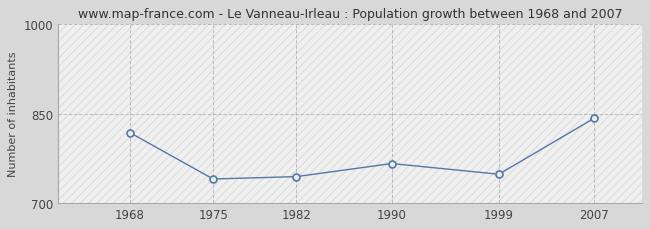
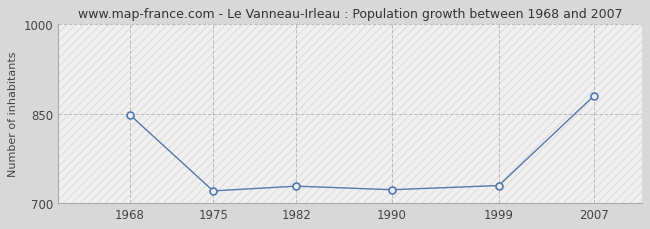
1968: 818 -> 848
1975: 740 -> 720
1982: 744 -> 728
1990: 766 -> 722
1999: 748 -> 729
2007: 842 -> 880
